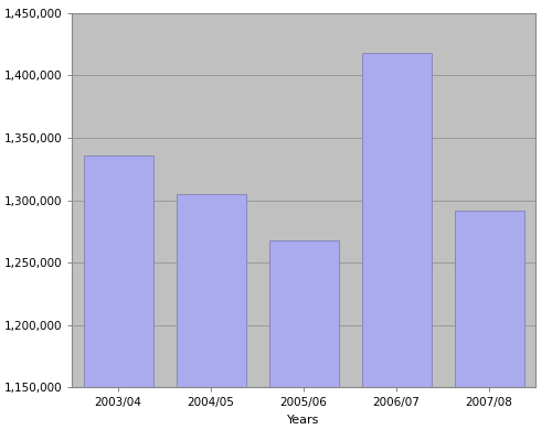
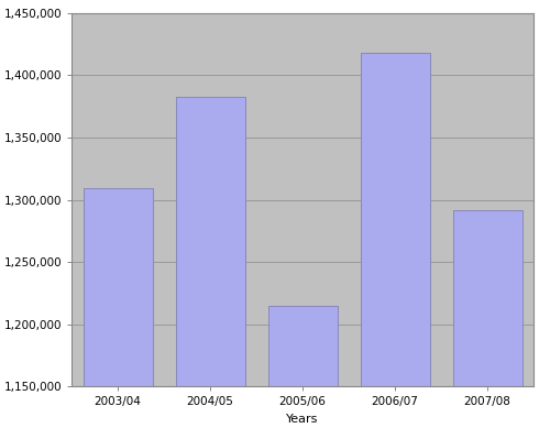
2003/04: 1,336,000 -> 1,309,000
2004/05: 1,305,000 -> 1,383,000
2005/06: 1,268,000 -> 1,215,000
